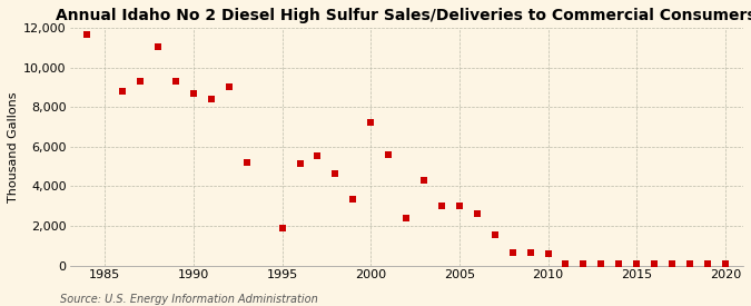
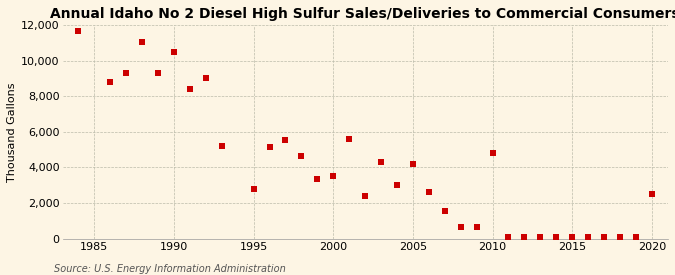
1990: 8,700 -> 10,500
1995: 1,900 -> 2,800
2000: 7,200 -> 3,500
2005: 3,000 -> 4,200
2010: 600 -> 4,800
2020: 100 -> 2,500
